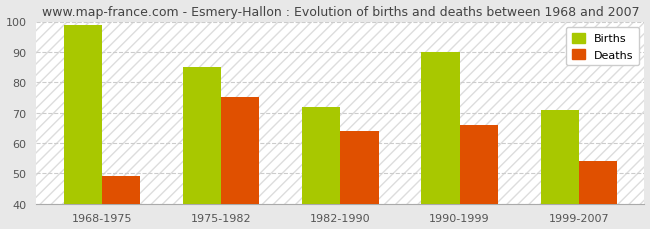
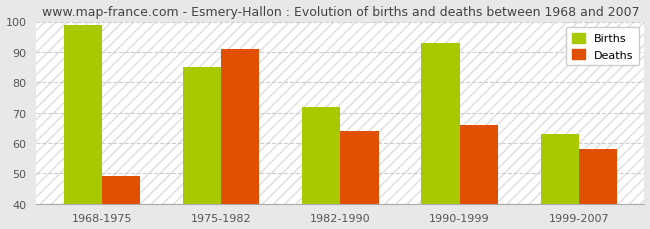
Deaths/1975-1982: 75 -> 91
Births/1990-1999: 90 -> 93
Births/1999-2007: 71 -> 63
Deaths/1999-2007: 54 -> 58
